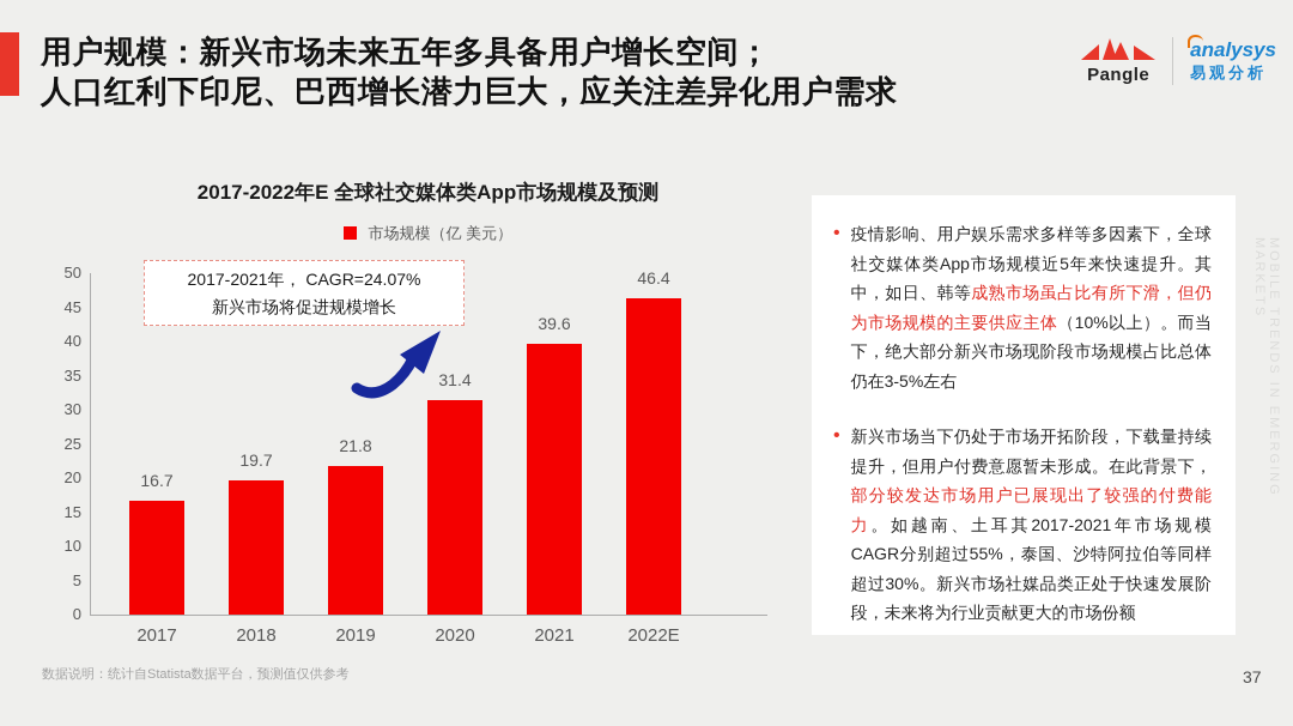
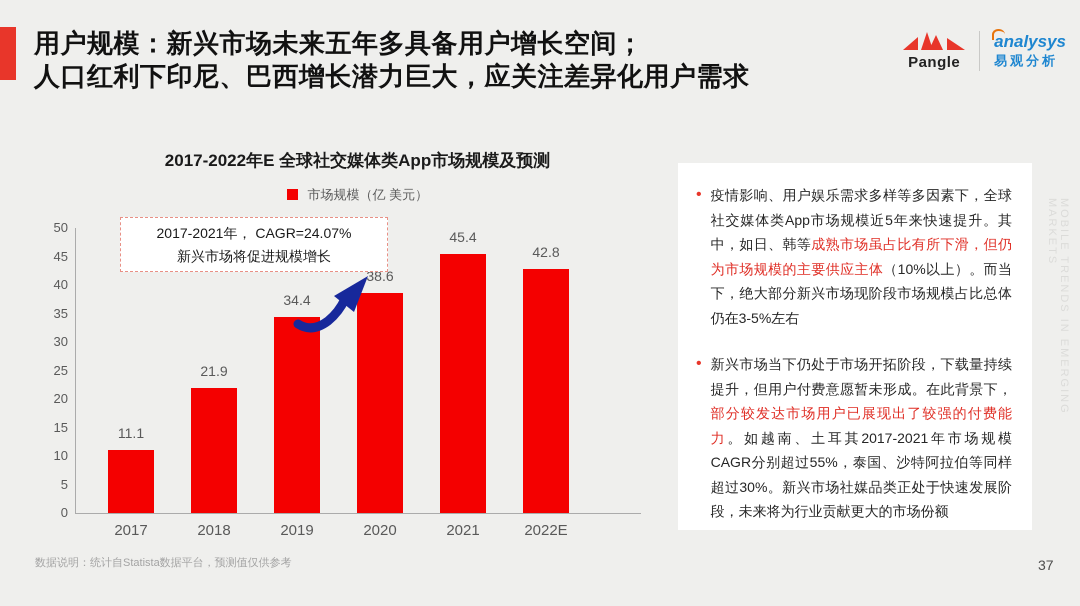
2017: 16.7 -> 11.1
2018: 19.7 -> 21.9
2019: 21.8 -> 34.4
2020: 31.4 -> 38.6
2021: 39.6 -> 45.4
2022E: 46.4 -> 42.8
